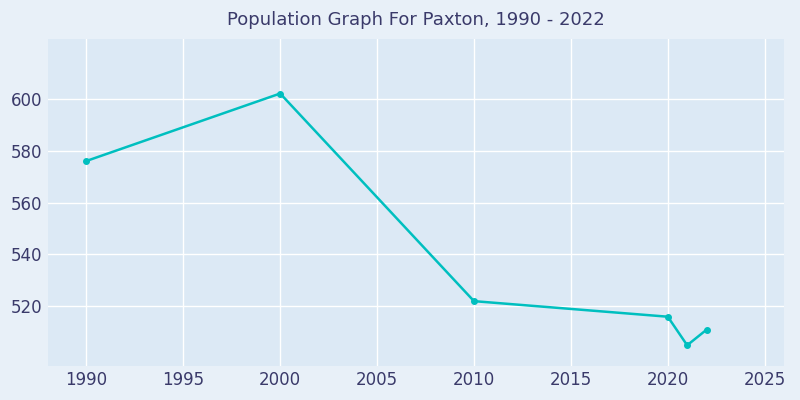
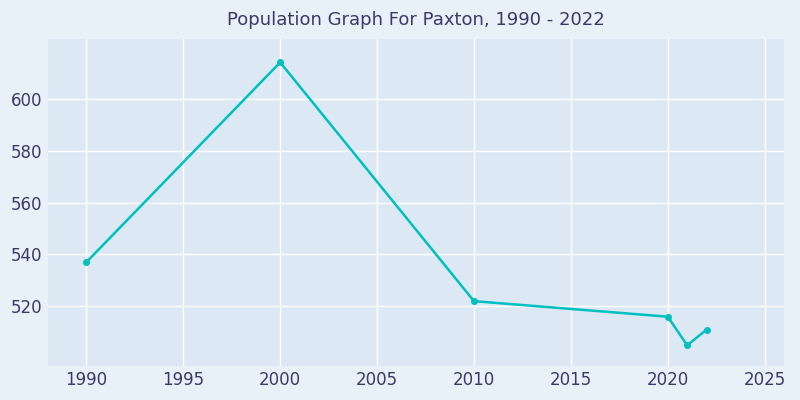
1990: 576 -> 537
2000: 602 -> 614
